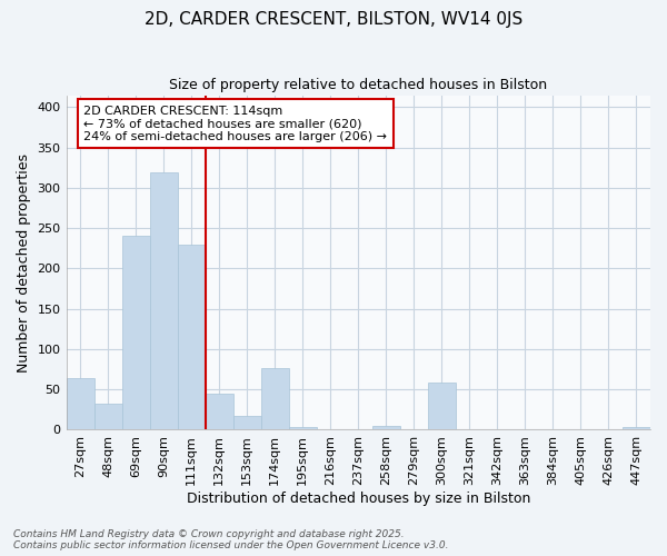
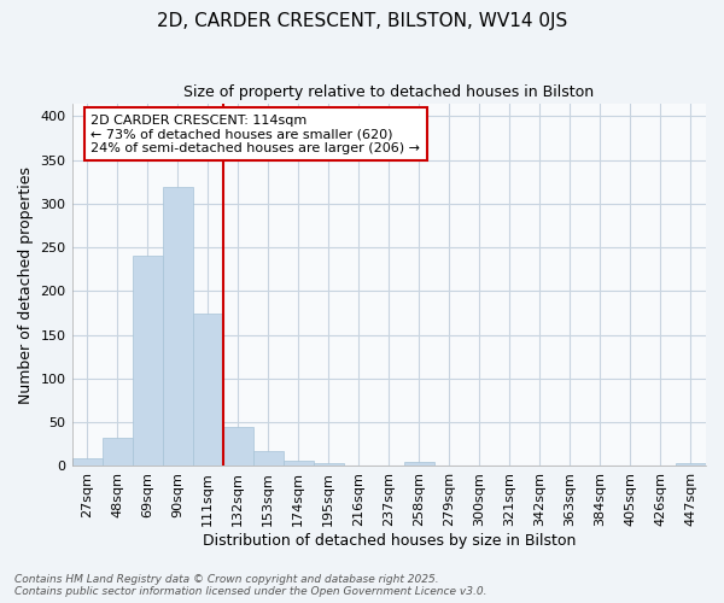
27sqm: 64 -> 9
111sqm: 230 -> 175
174sqm: 76 -> 6
300sqm: 58 -> 1
